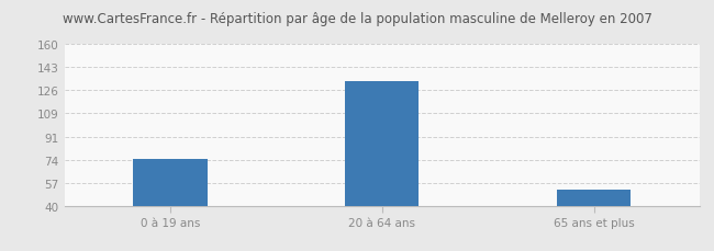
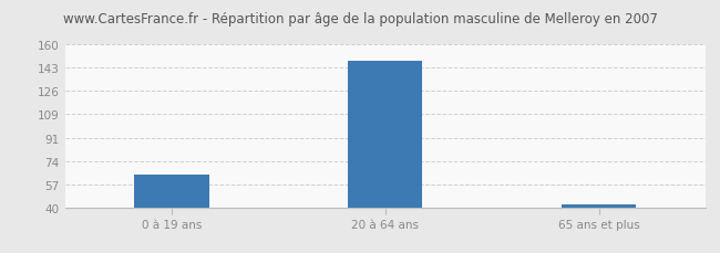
0 à 19 ans: 75 -> 64
20 à 64 ans: 133 -> 148
65 ans et plus: 52 -> 42
